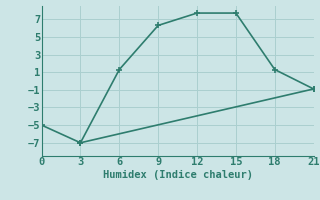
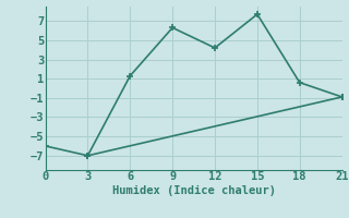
0: -5.0 -> -6.0
12: 7.7 -> 4.2
18: 1.3 -> 0.6
